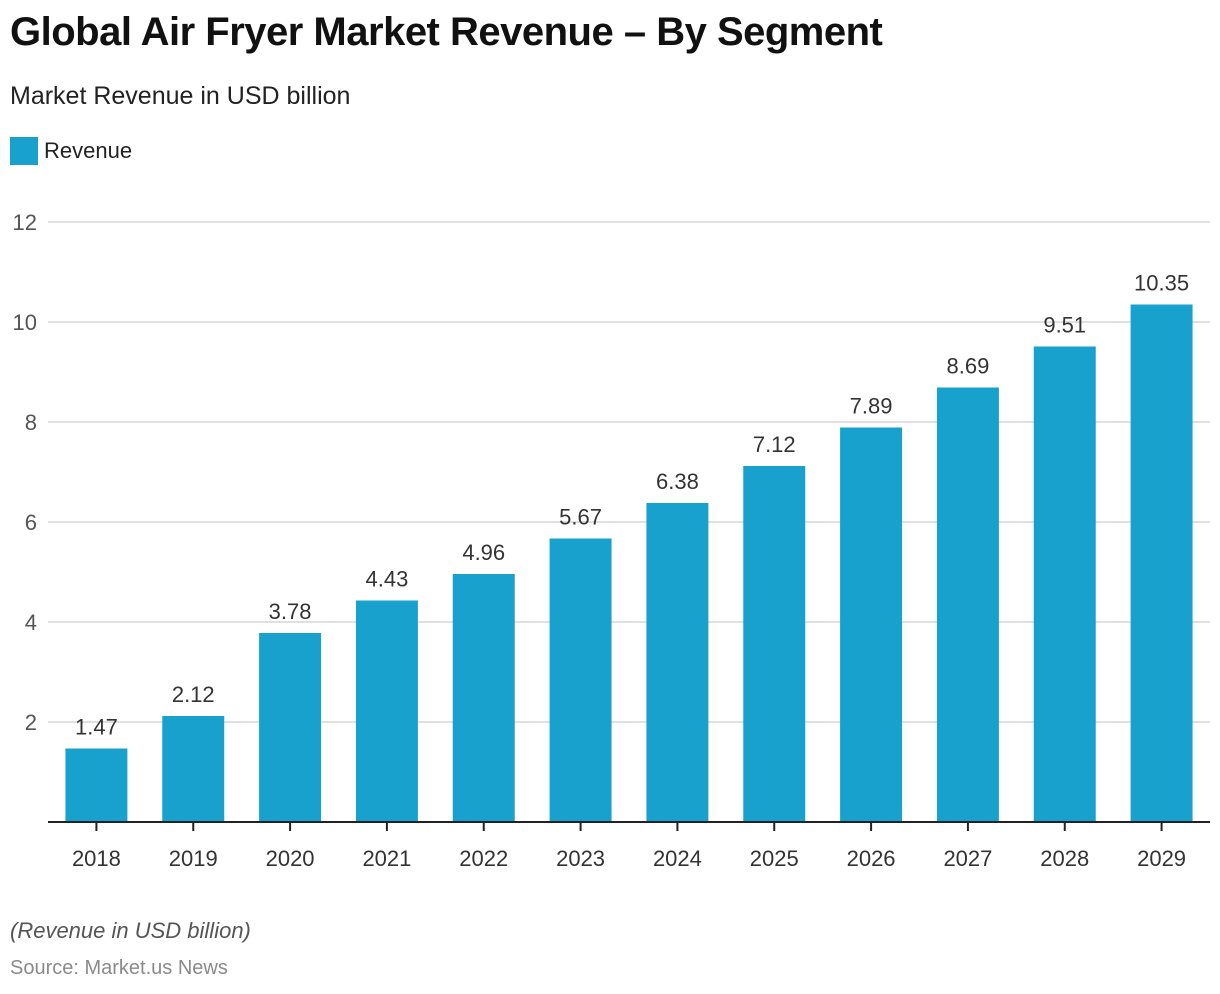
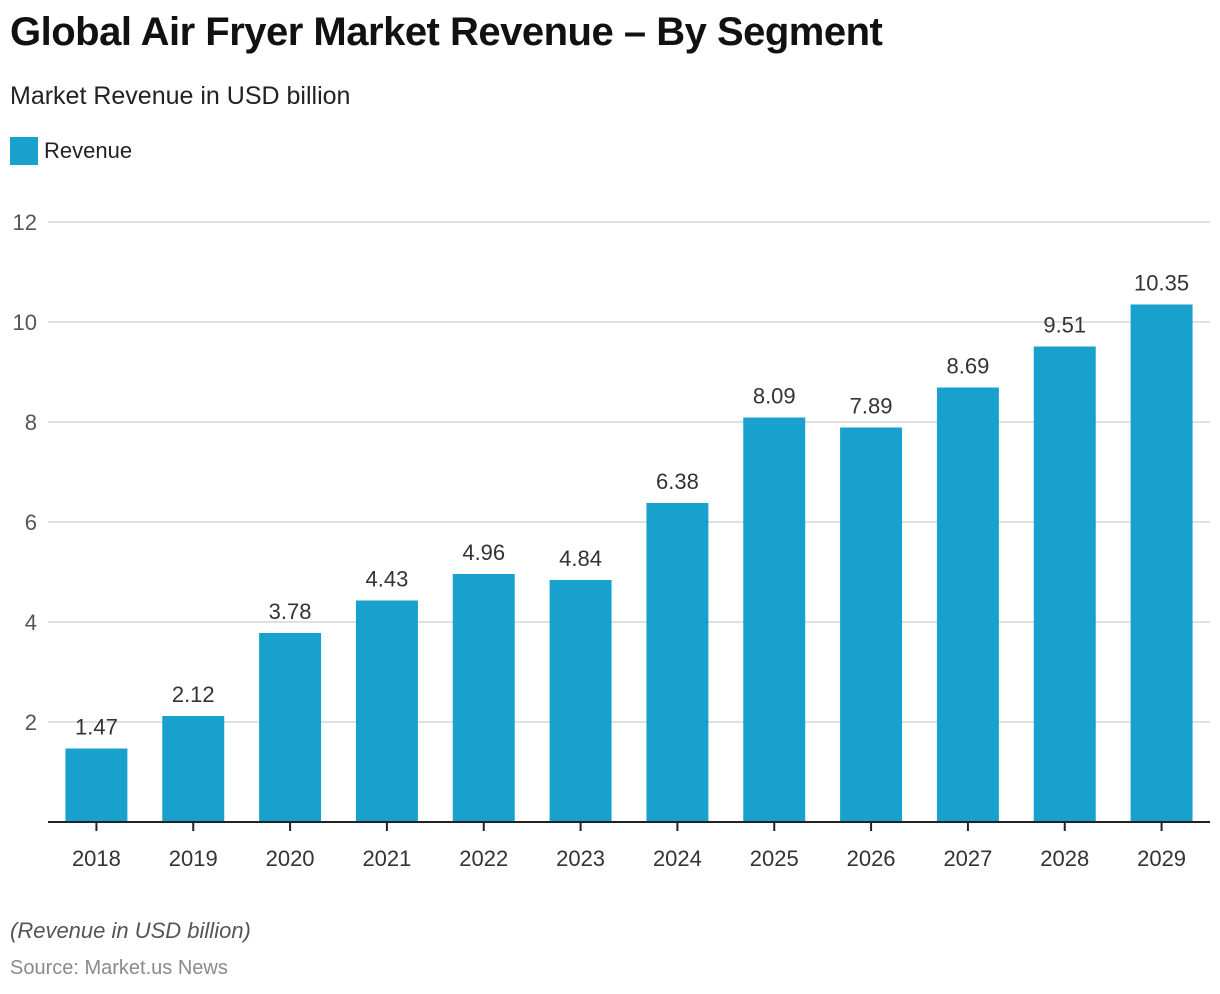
2023: 5.67 -> 4.84
2025: 7.12 -> 8.09
